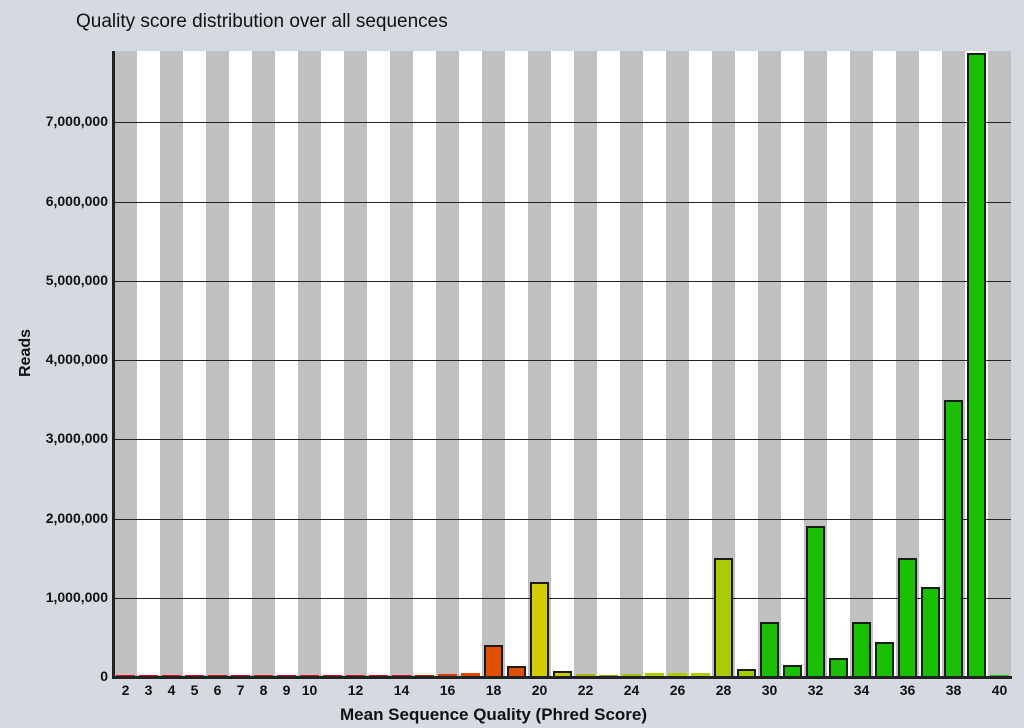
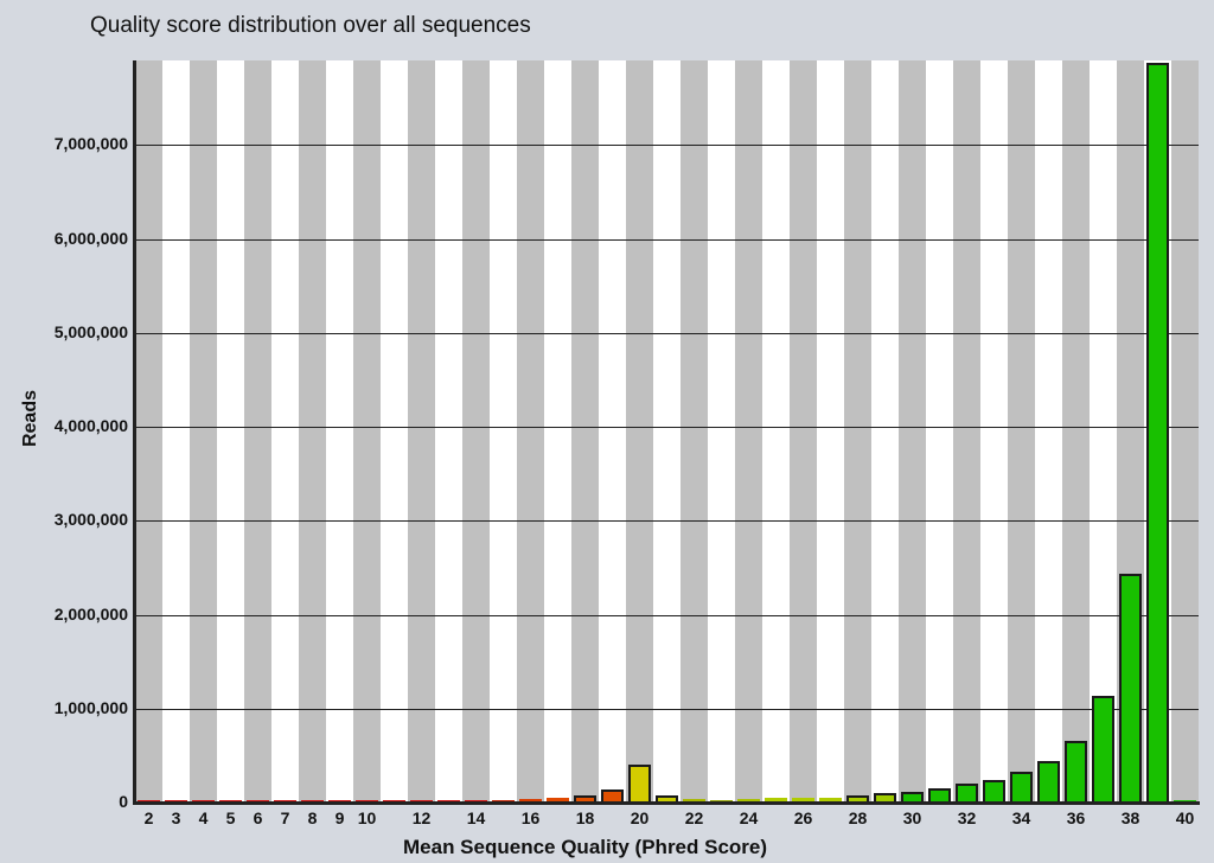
18: 400000 -> 100000
20: 1200000 -> 400000
28: 1500000 -> 100000
30: 700000 -> 100000
32: 1900000 -> 200000
34: 700000 -> 300000
36: 1500000 -> 700000
38: 3500000 -> 2400000
